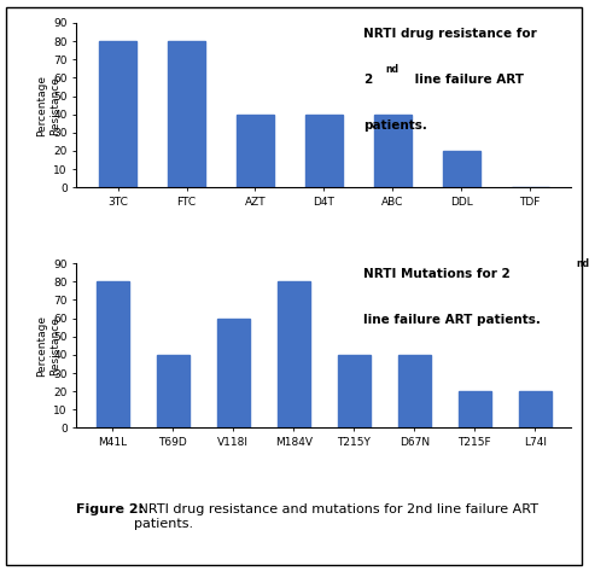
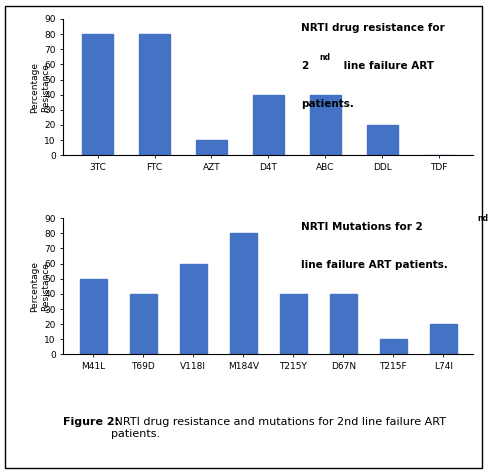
AZT: 40 -> 10
M41L: 80 -> 50
T215F: 20 -> 10
